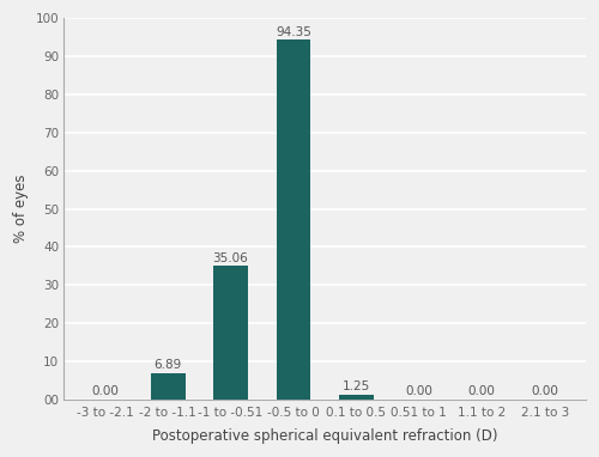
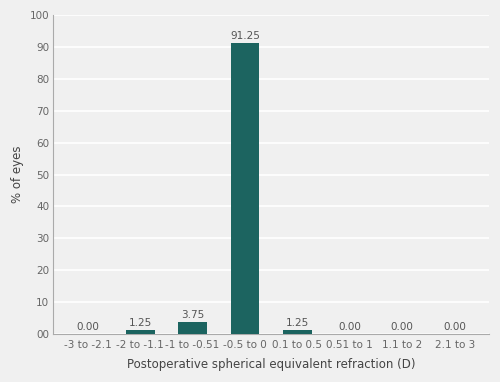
-2 to -1.1: 6.89 -> 1.25
-1 to -0.51: 35.06 -> 3.75
-0.5 to 0: 94.35 -> 91.25
